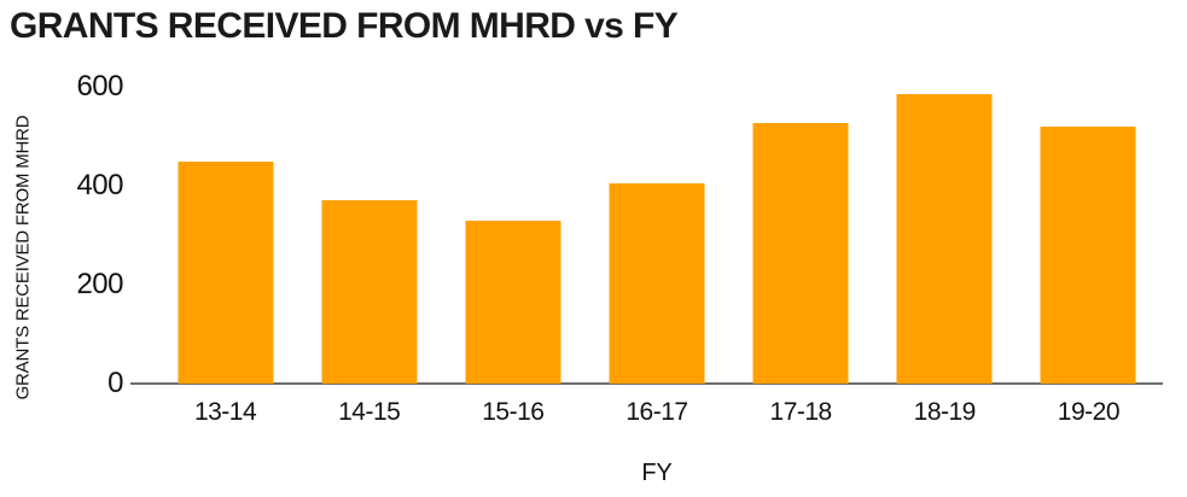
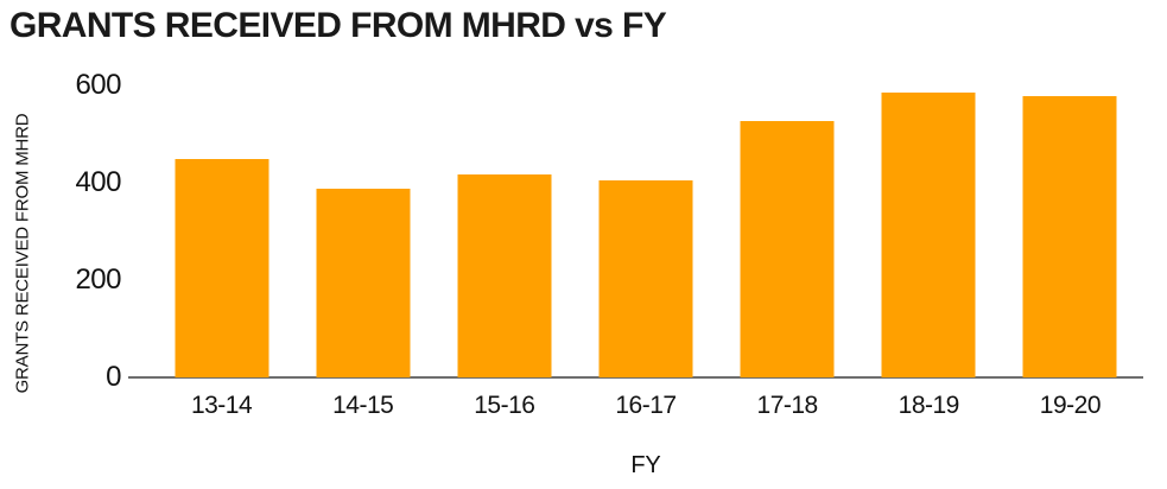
14-15: 370 -> 390
15-16: 330 -> 420
19-20: 520 -> 580
